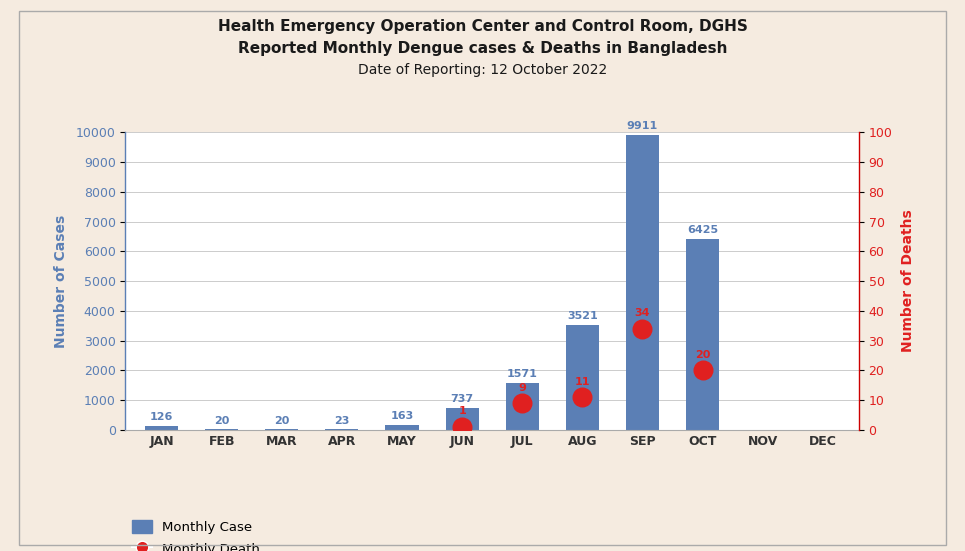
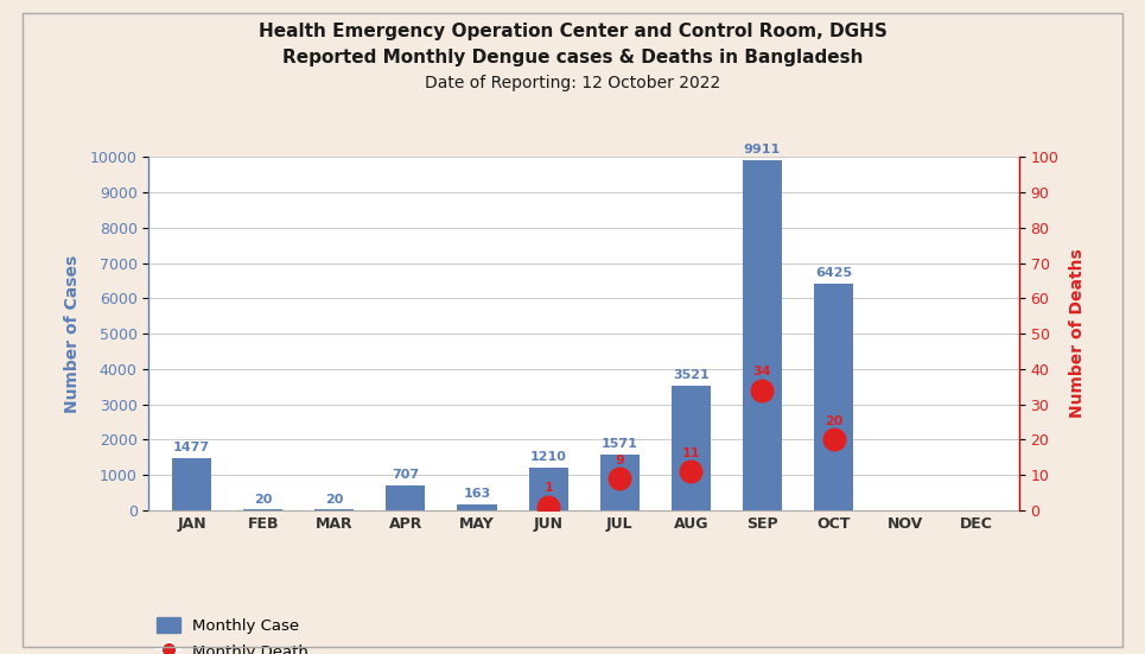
Monthly Case/JAN: 126 -> 1477
Monthly Case/APR: 23 -> 707
Monthly Case/JUN: 737 -> 1210
